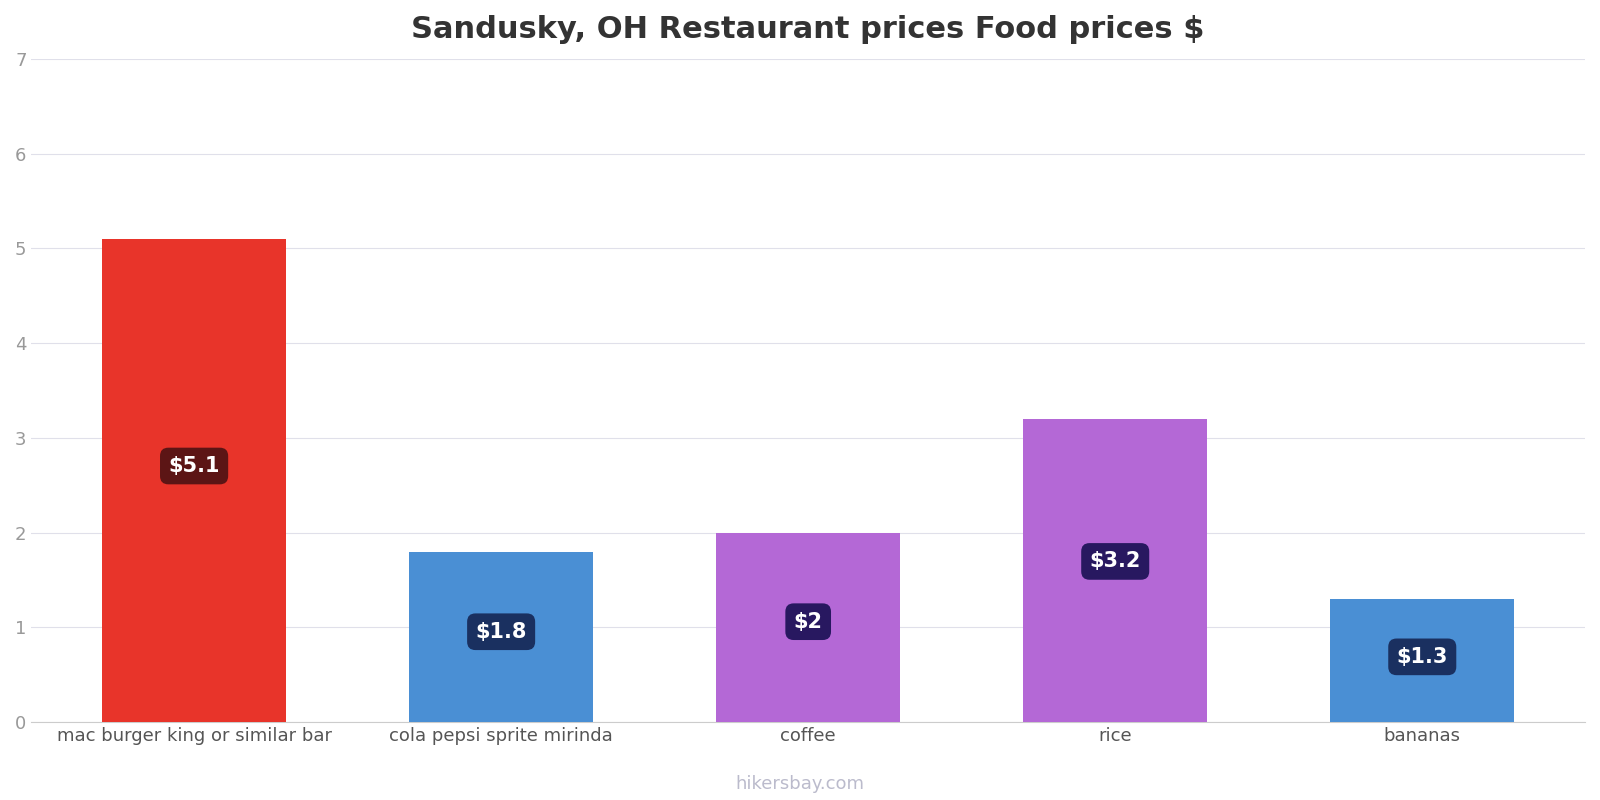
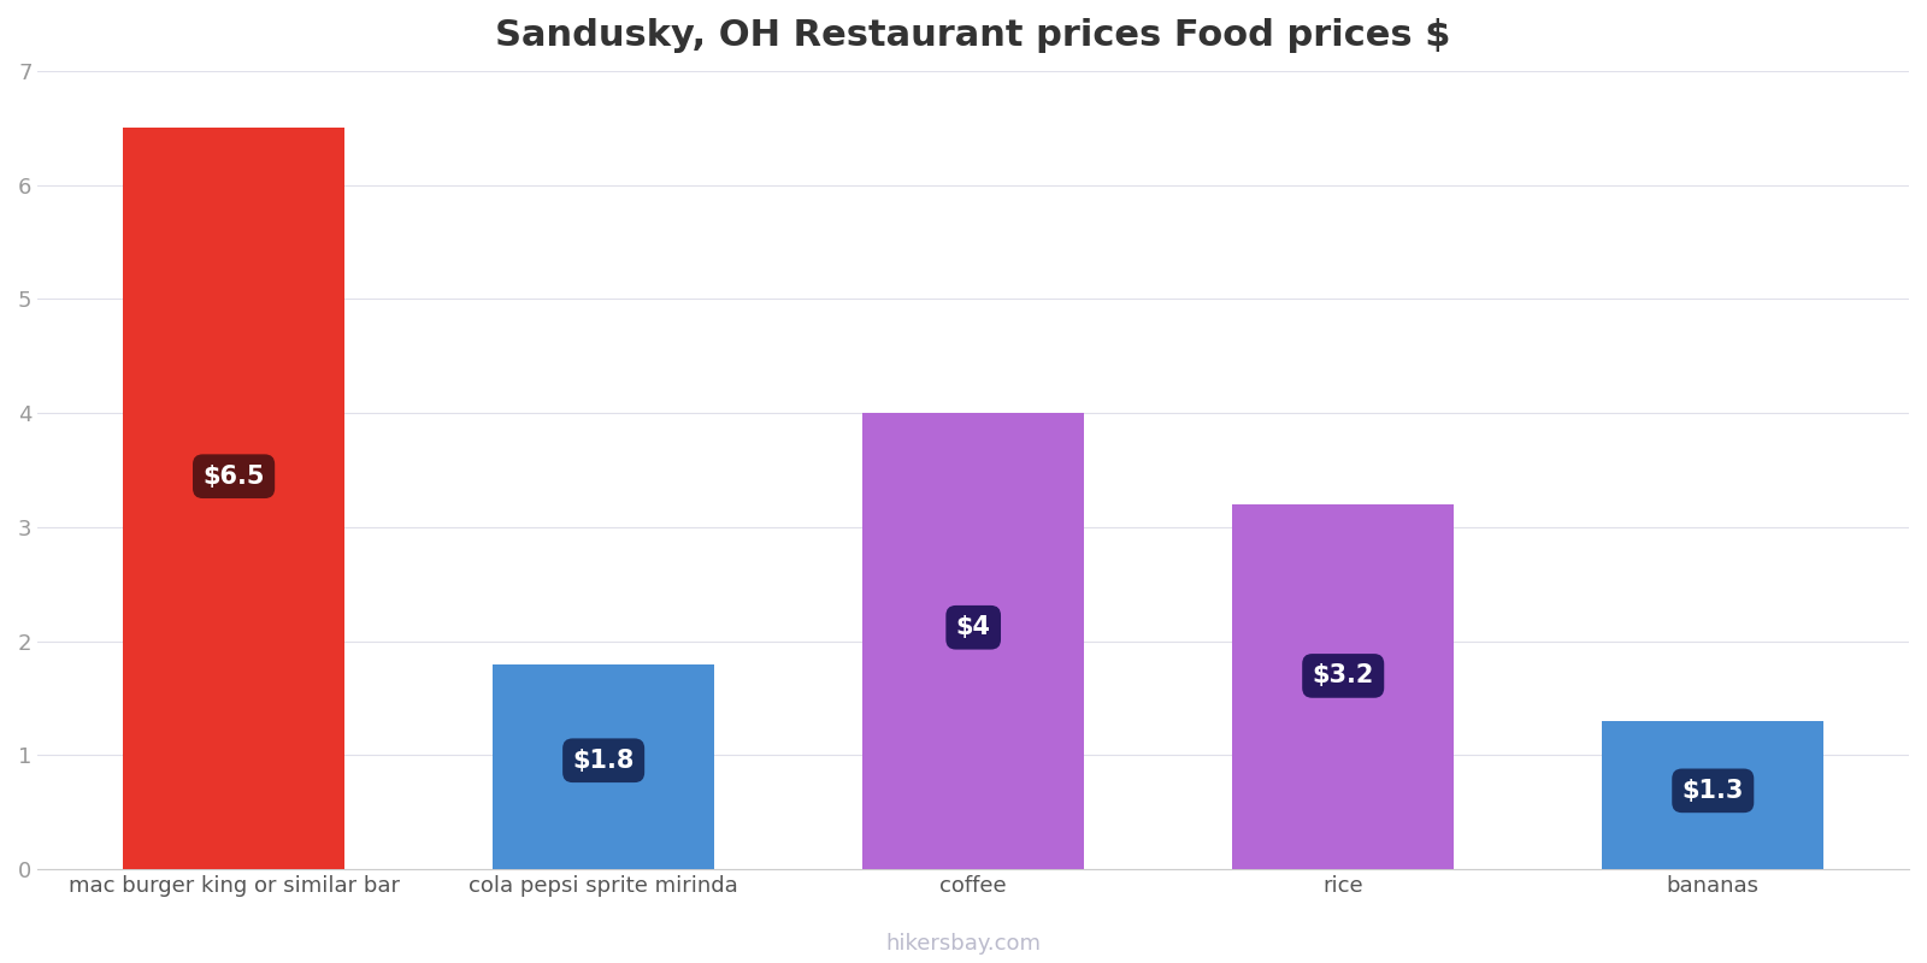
mac burger king or similar bar: $5.1 -> $6.5
coffee: $2 -> $4
